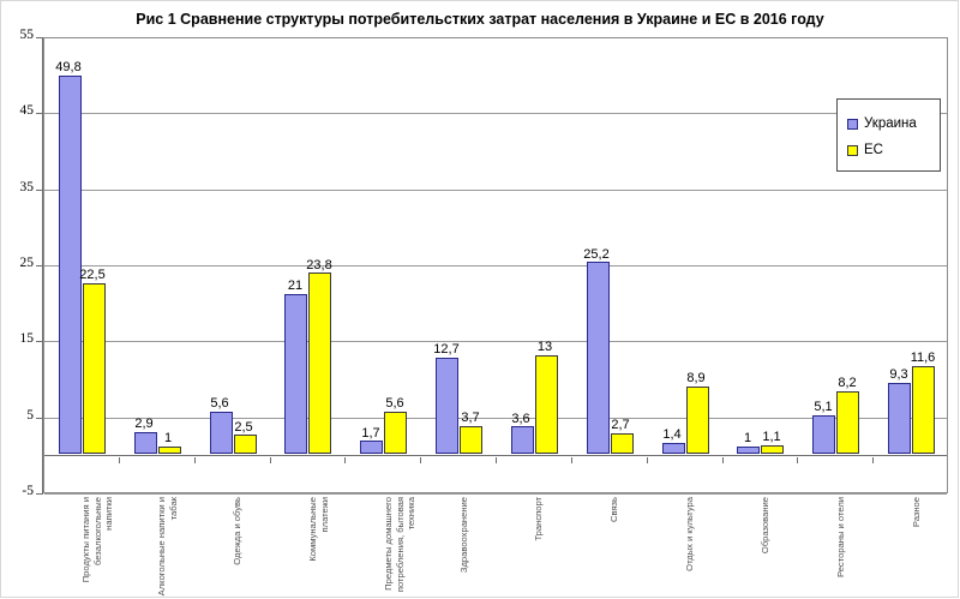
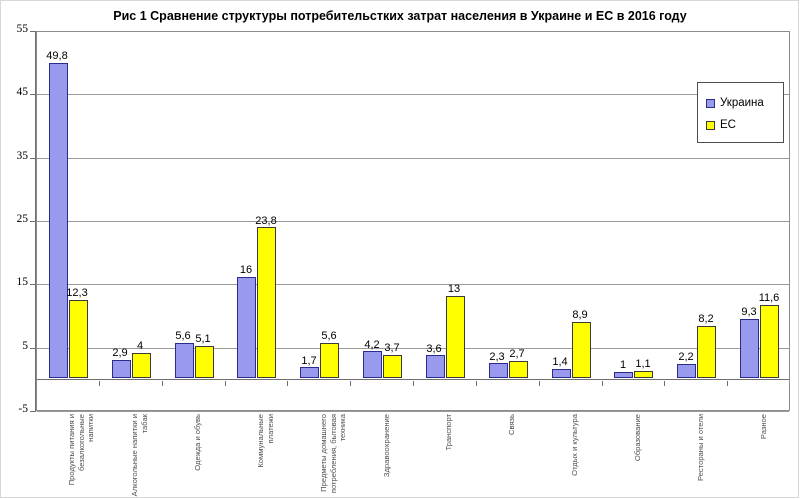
ЕС/Продукты питания и безалкогольные напитки: 22,5 -> 12,3
ЕС/Алкогольные напитки и табак: 1 -> 4
ЕС/Одежда и обувь: 2,5 -> 5,1
Украина/Коммунальные платежи: 21 -> 16
Украина/Здравоохранение: 12,7 -> 4,2
Украина/Связь: 25,2 -> 2,3
Украина/Рестораны и отели: 5,1 -> 2,2
